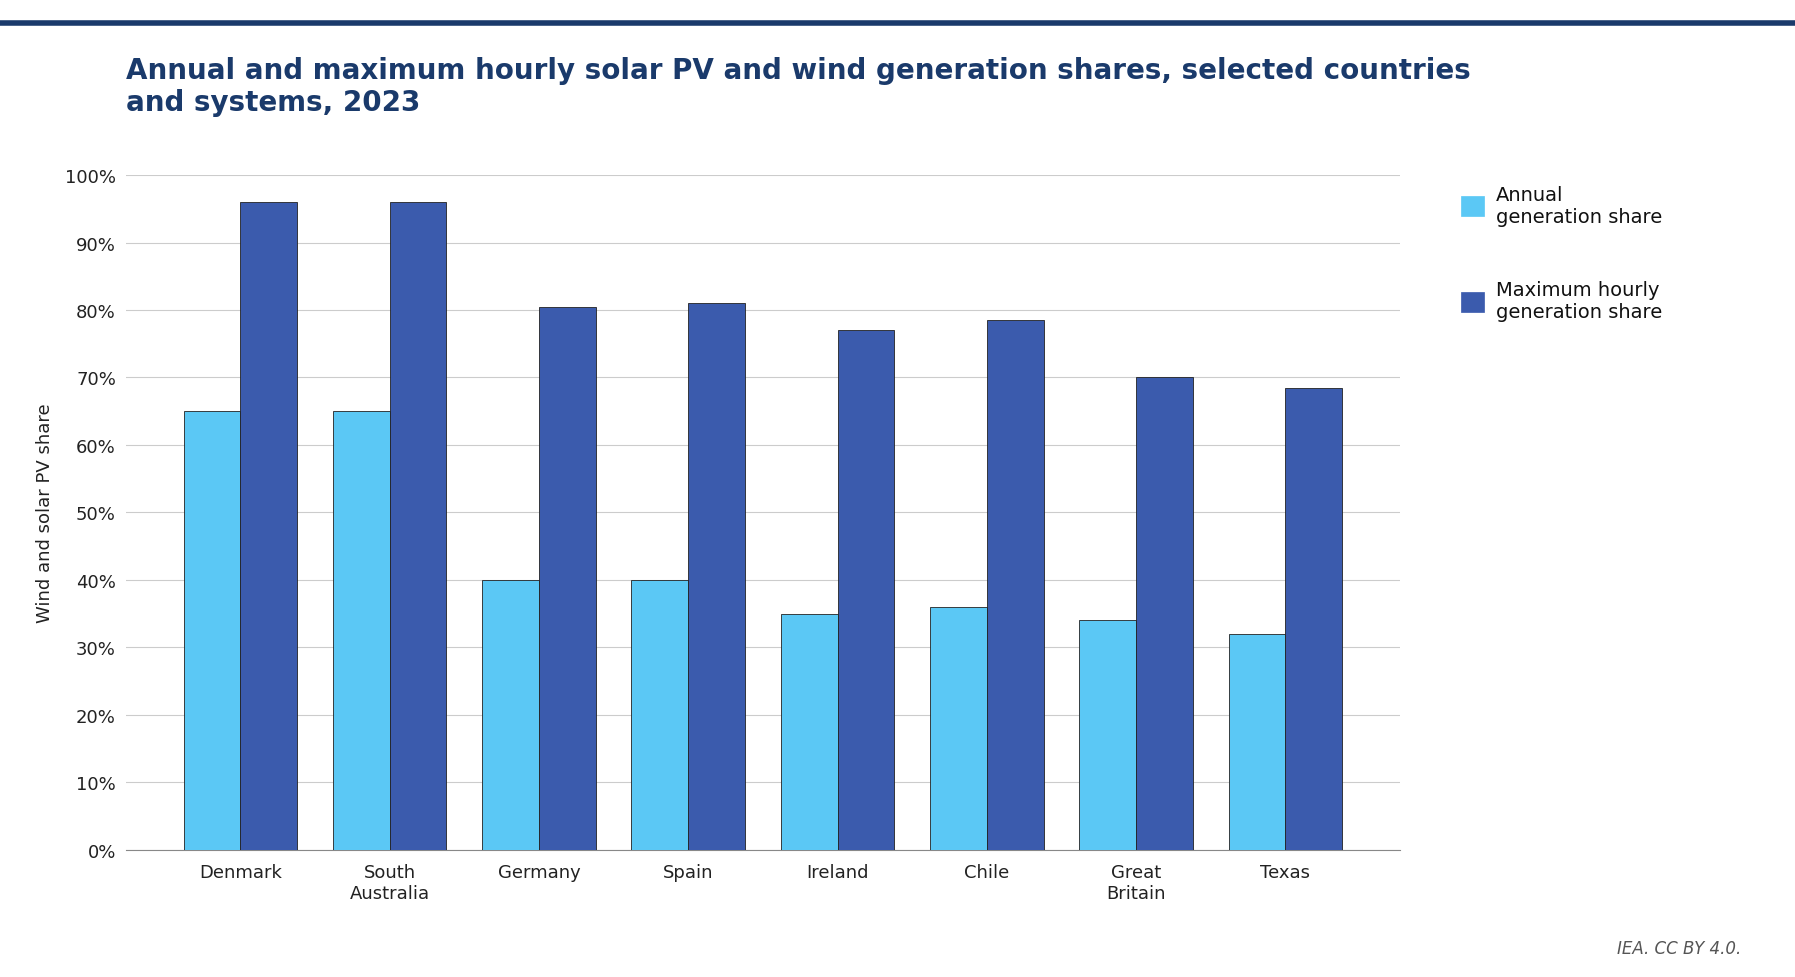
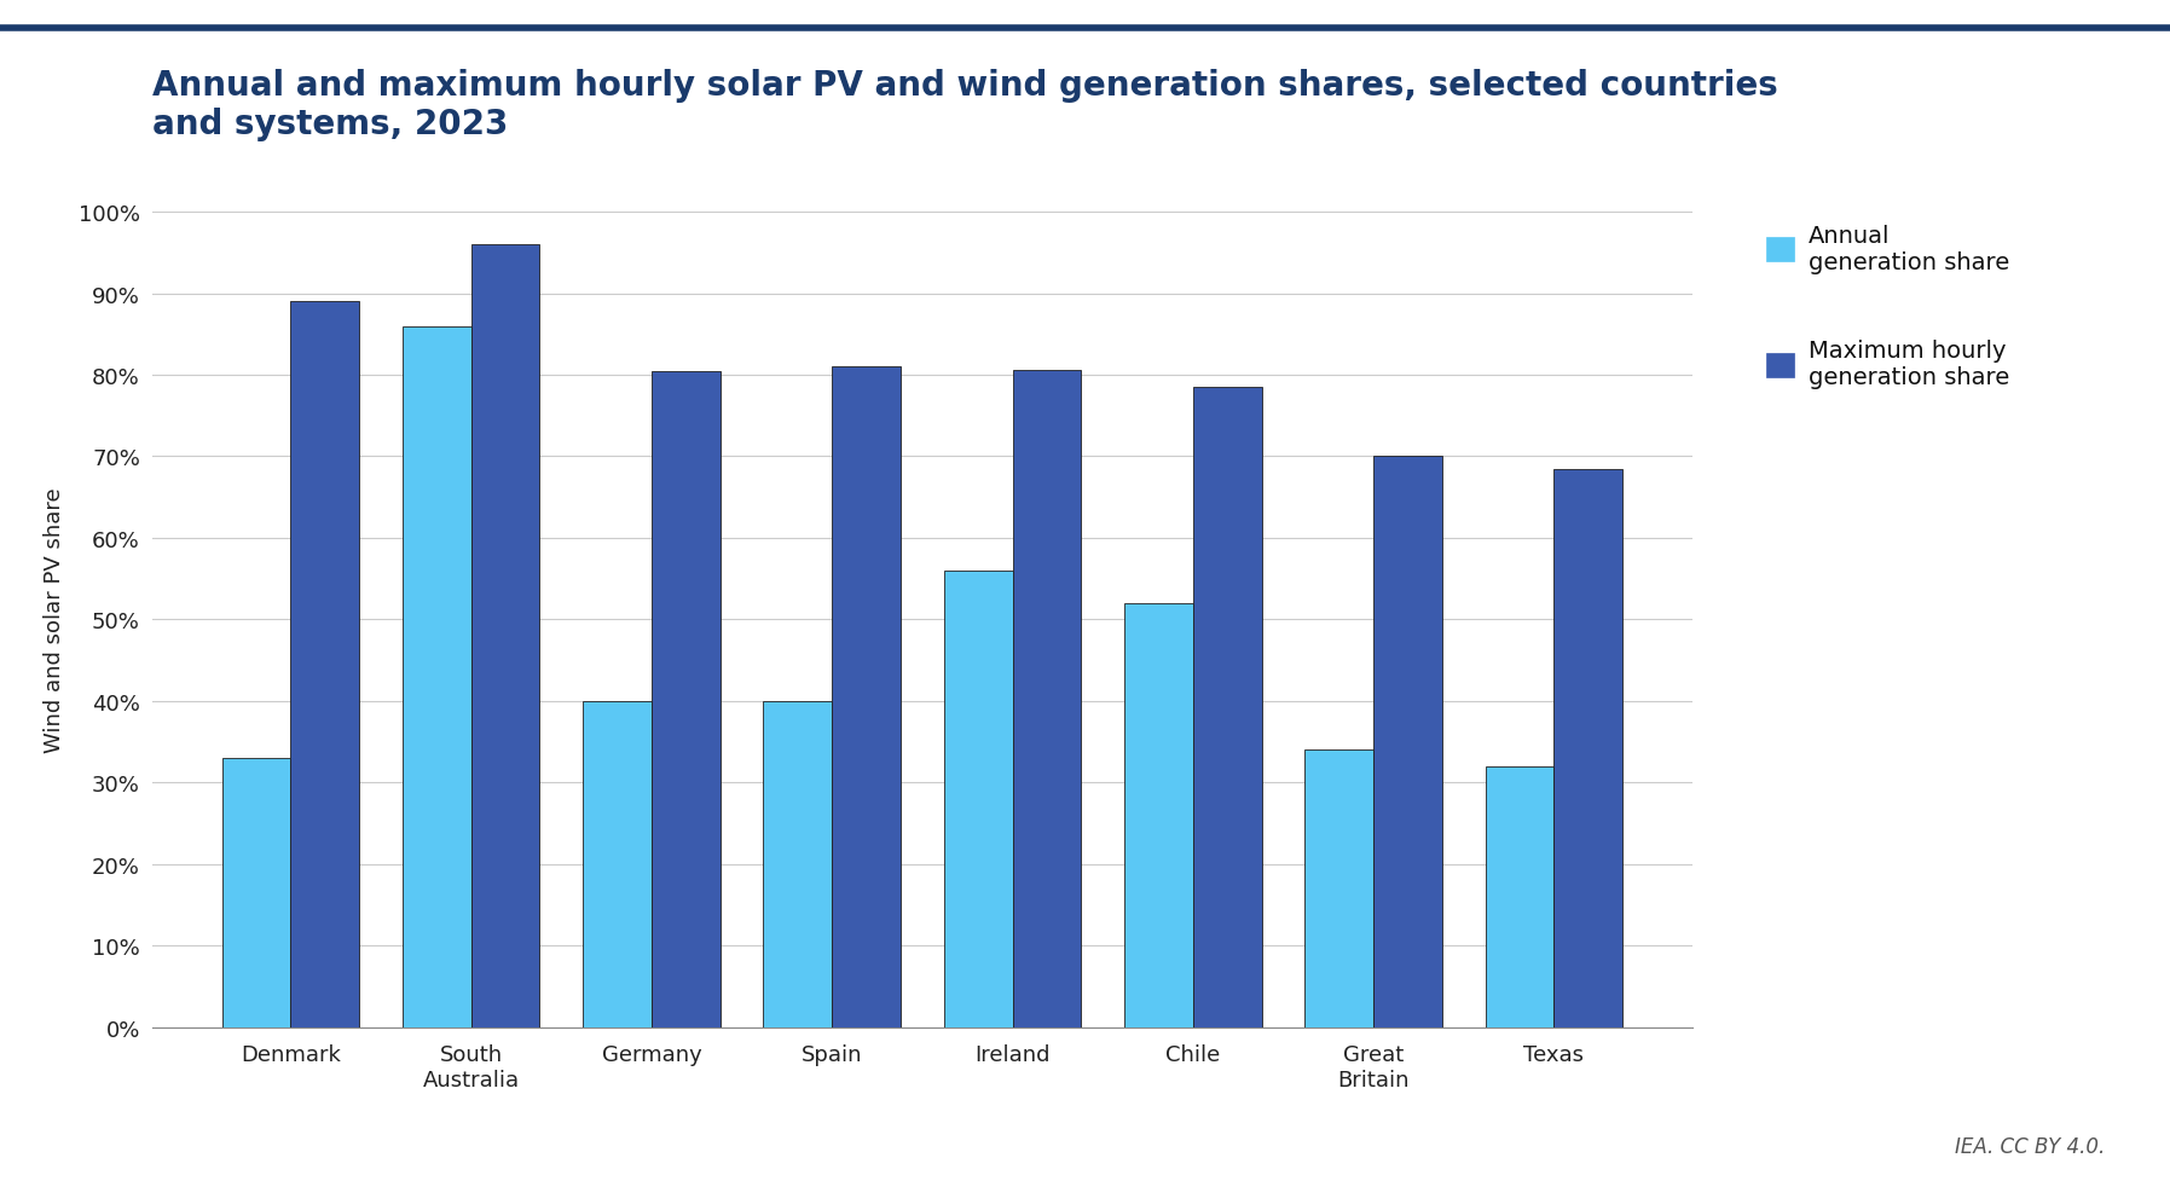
Annual generation share/Denmark: 65% -> 33%
Maximum hourly generation share/Denmark: 96.0% -> 89.0%
Annual generation share/South Australia: 65% -> 86%
Annual generation share/Ireland: 35% -> 56%
Maximum hourly generation share/Ireland: 77.0% -> 80.6%
Annual generation share/Chile: 36% -> 52%
